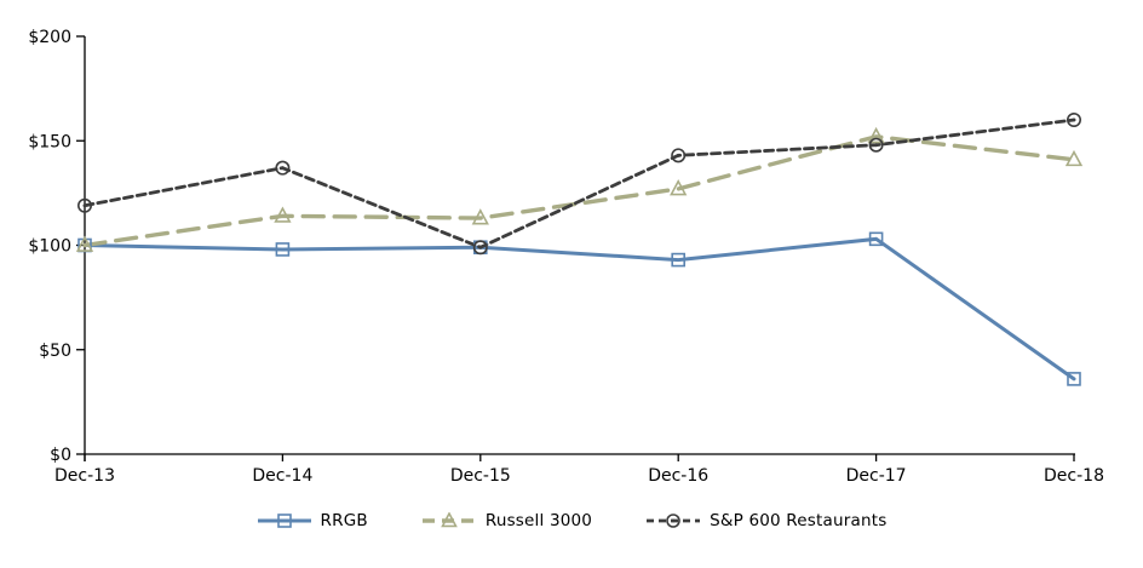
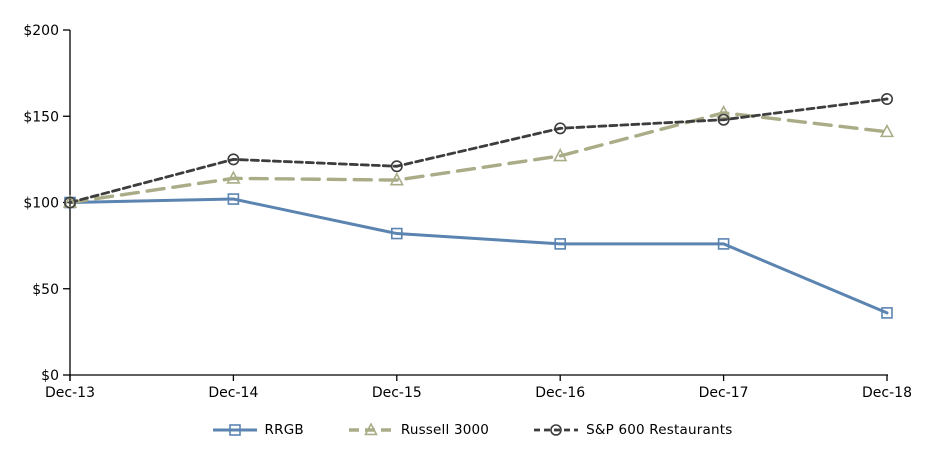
S&P 600 Restaurants/Dec-13: $119 -> $100
RRGB/Dec-14: $98 -> $102
S&P 600 Restaurants/Dec-14: $137 -> $125
RRGB/Dec-15: $99 -> $82
S&P 600 Restaurants/Dec-15: $99 -> $121
RRGB/Dec-16: $93 -> $76
RRGB/Dec-17: $103 -> $76
